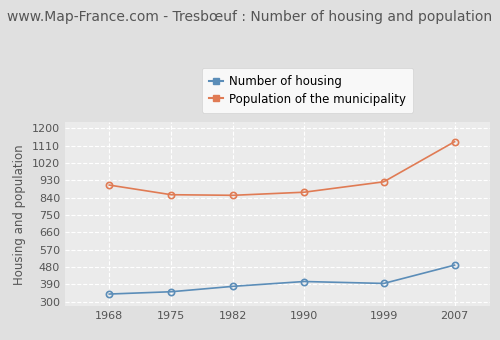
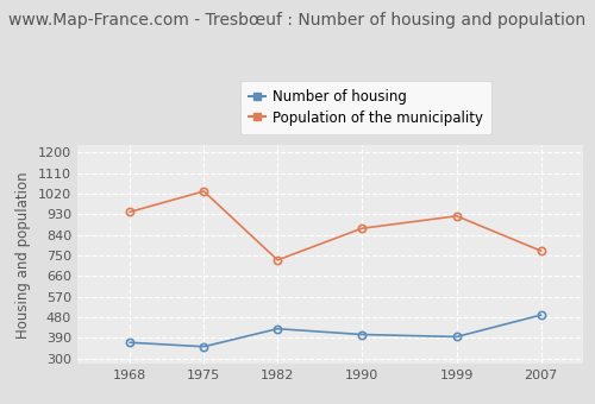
Number of housing/1968: 340 -> 370
Population of the municipality/1968: 900 -> 940
Population of the municipality/1975: 860 -> 1030
Number of housing/1982: 380 -> 430
Population of the municipality/1982: 850 -> 730
Population of the municipality/2007: 1130 -> 770
